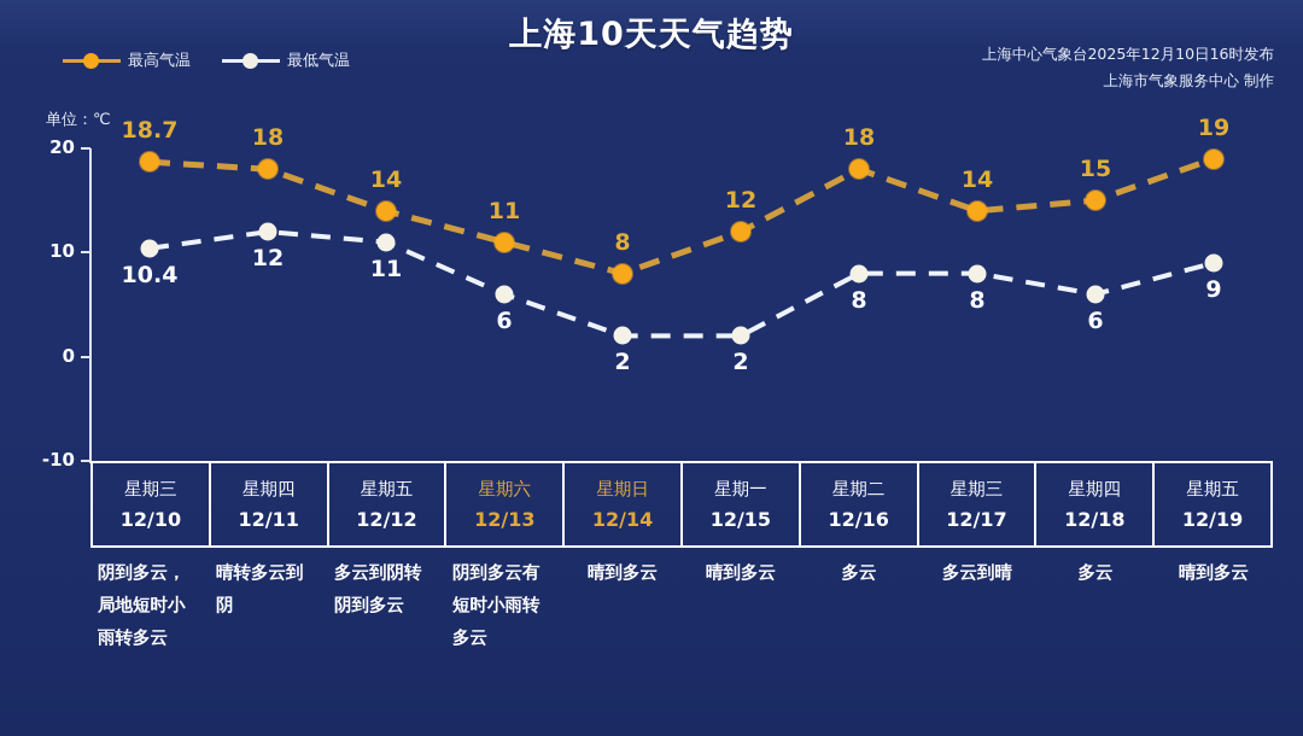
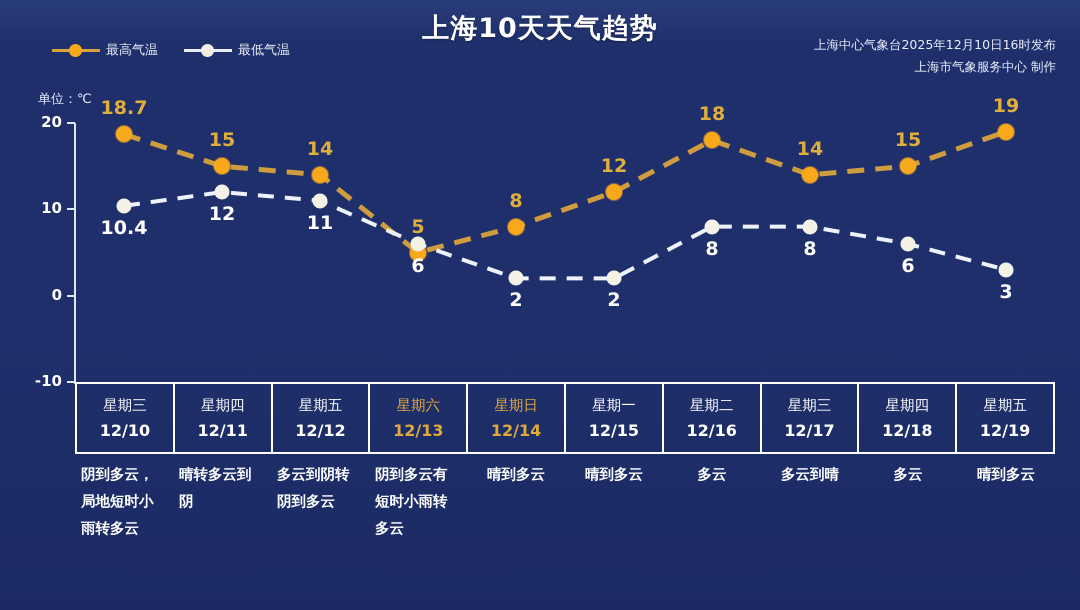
最高气温/12/11: 18 -> 15
最高气温/12/13: 11 -> 5
最低气温/12/19: 9 -> 3
